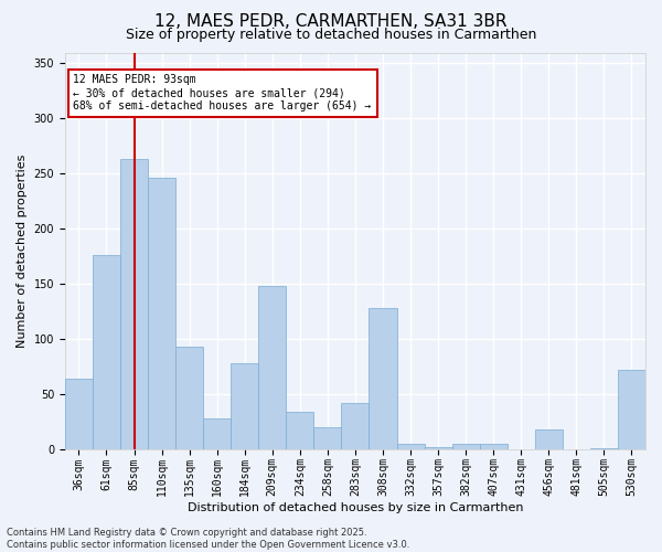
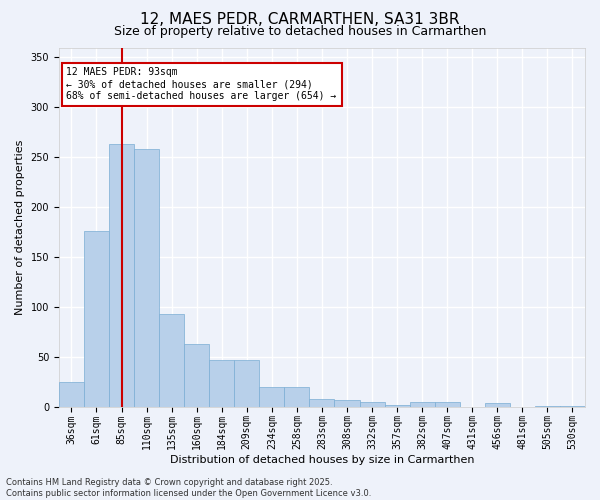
36sqm: 64 -> 25
110sqm: 246 -> 258
160sqm: 28 -> 63
184sqm: 78 -> 47
209sqm: 148 -> 47
234sqm: 34 -> 20
283sqm: 42 -> 8
308sqm: 128 -> 7
456sqm: 18 -> 4
530sqm: 72 -> 1
